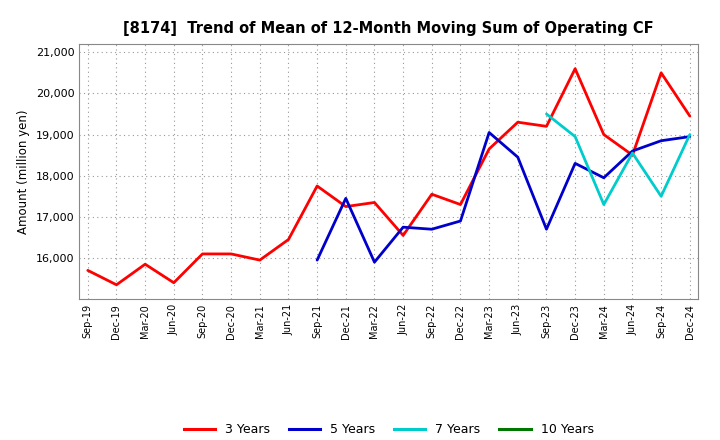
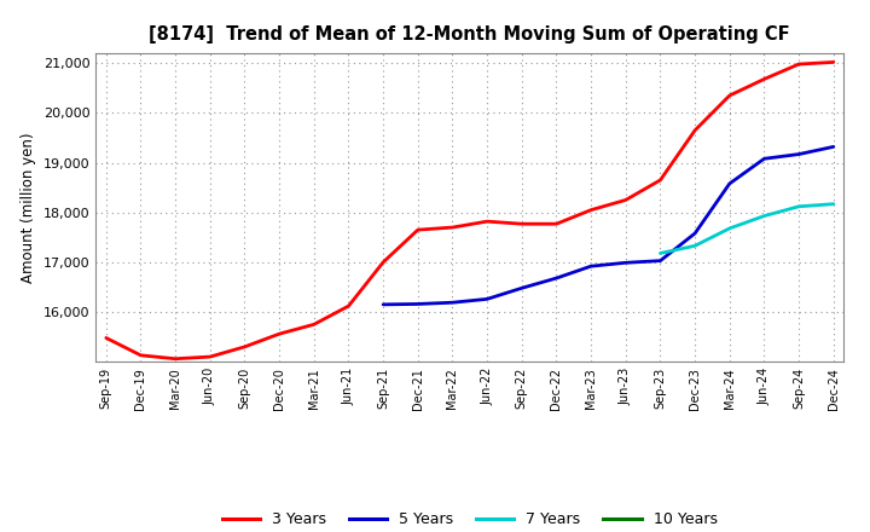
3 Years/Sep-19: 15,700 -> 15,480
3 Years/Dec-19: 15,350 -> 15,130
3 Years/Mar-20: 15,850 -> 15,060
3 Years/Jun-20: 15,400 -> 15,100
3 Years/Sep-20: 16,100 -> 15,300
3 Years/Dec-20: 16,100 -> 15,560
3 Years/Mar-21: 15,950 -> 15,750
3 Years/Jun-21: 16,450 -> 16,120
3 Years/Sep-21: 17,750 -> 17,000
5 Years/Sep-21: 15,950 -> 16,150
3 Years/Dec-21: 17,250 -> 17,650
5 Years/Dec-21: 17,450 -> 16,160
3 Years/Mar-22: 17,350 -> 17,700
5 Years/Mar-22: 15,900 -> 16,190
3 Years/Jun-22: 16,550 -> 17,820
5 Years/Jun-22: 16,750 -> 16,260
3 Years/Sep-22: 17,550 -> 17,770
5 Years/Sep-22: 16,700 -> 16,480
3 Years/Dec-22: 17,300 -> 17,770
5 Years/Dec-22: 16,900 -> 16,680
3 Years/Mar-23: 18,650 -> 18,050
5 Years/Mar-23: 19,050 -> 16,920
3 Years/Jun-23: 19,300 -> 18,250
5 Years/Jun-23: 18,450 -> 16,990
3 Years/Sep-23: 19,200 -> 18,650
5 Years/Sep-23: 16,700 -> 17,030
7 Years/Sep-23: 19,500 -> 17,180
3 Years/Dec-23: 20,600 -> 19,650
5 Years/Dec-23: 18,300 -> 17,580
7 Years/Dec-23: 18,950 -> 17,330
3 Years/Mar-24: 19,000 -> 20,350
5 Years/Mar-24: 17,950 -> 18,580
7 Years/Mar-24: 17,300 -> 17,680
3 Years/Jun-24: 18,500 -> 20,680
5 Years/Jun-24: 18,600 -> 19,080
7 Years/Jun-24: 18,550 -> 17,930
3 Years/Sep-24: 20,500 -> 20,980
5 Years/Sep-24: 18,850 -> 19,170
7 Years/Sep-24: 17,500 -> 18,120
3 Years/Dec-24: 19,450 -> 21,020
5 Years/Dec-24: 18,950 -> 19,320
7 Years/Dec-24: 19,000 -> 18,170
